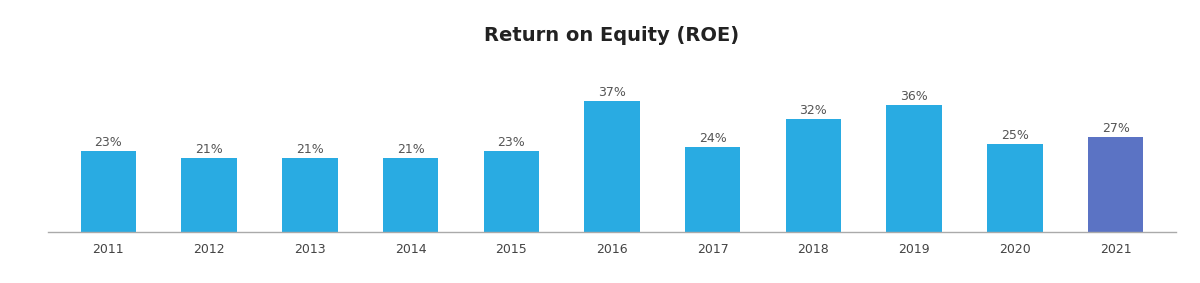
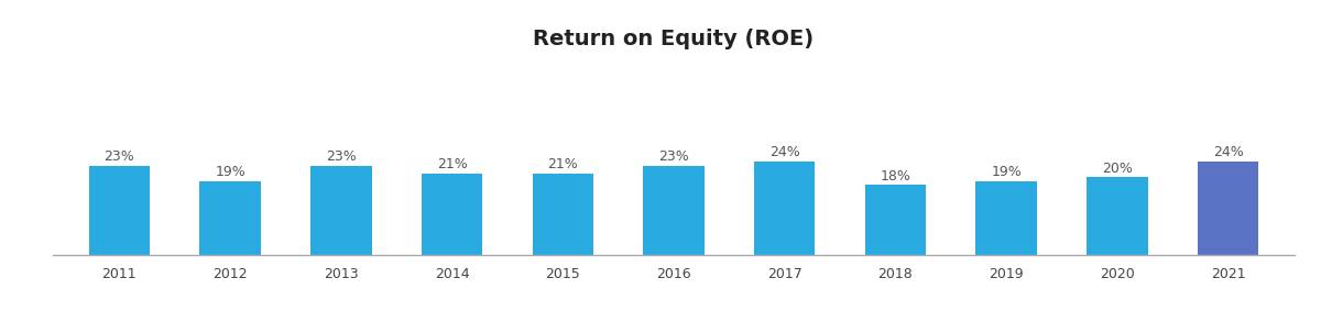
2012: 21% -> 19%
2013: 21% -> 23%
2015: 23% -> 21%
2016: 37% -> 23%
2018: 32% -> 18%
2019: 36% -> 19%
2020: 25% -> 20%
2021: 27% -> 24%
